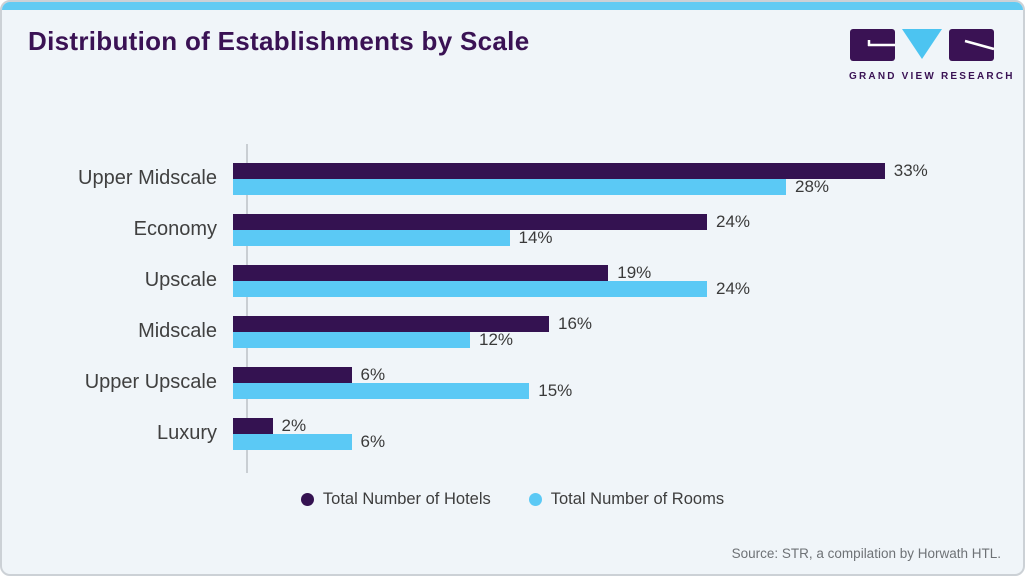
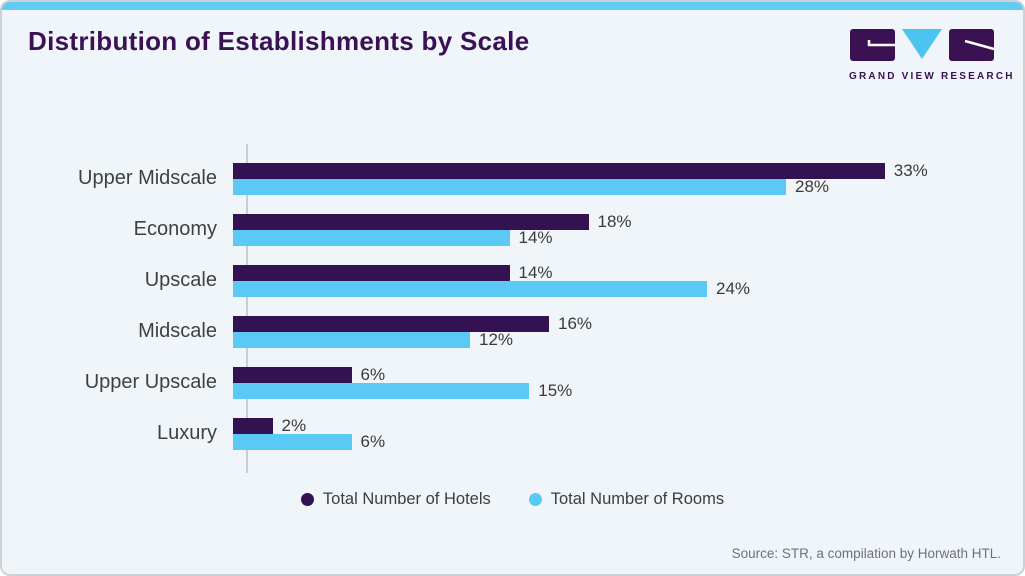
Total Number of Hotels/Economy: 24% -> 18%
Total Number of Hotels/Upscale: 19% -> 14%
